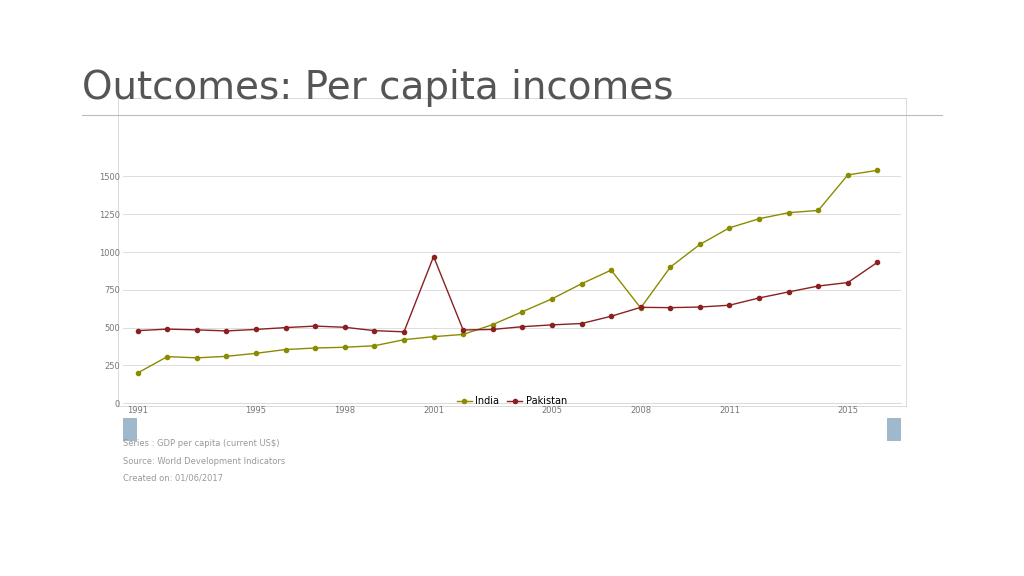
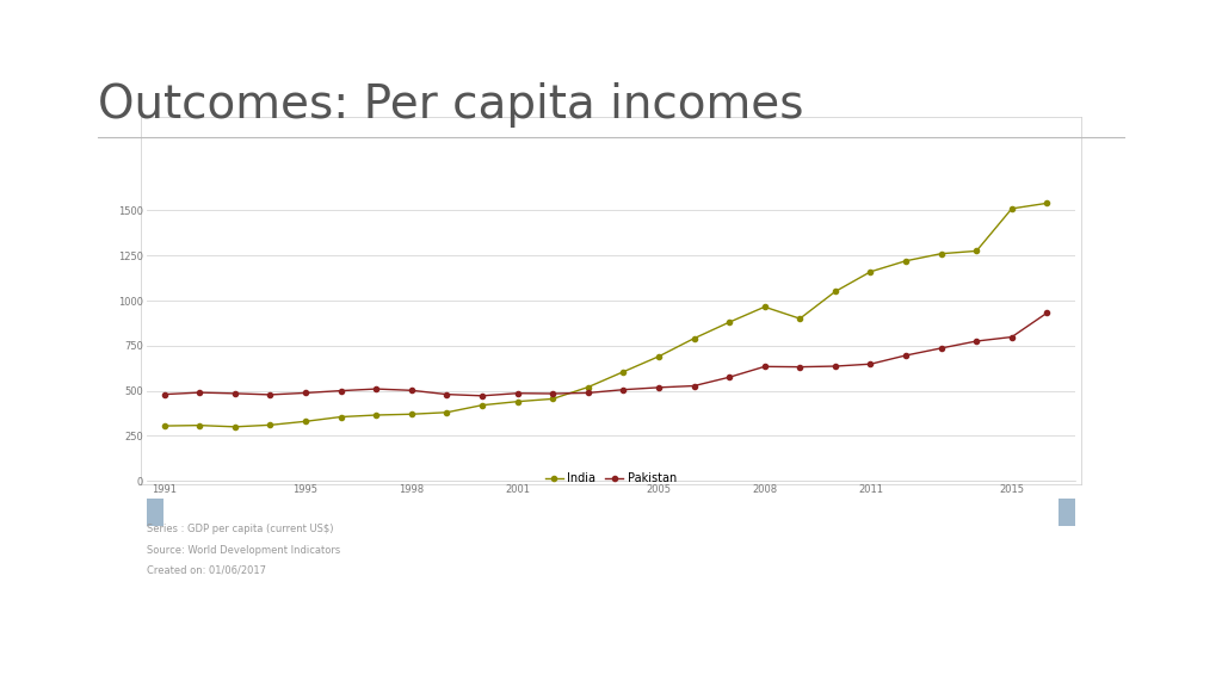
India/1991: 200 -> 300
Pakistan/2001: 970 -> 490
India/2008: 630 -> 960
